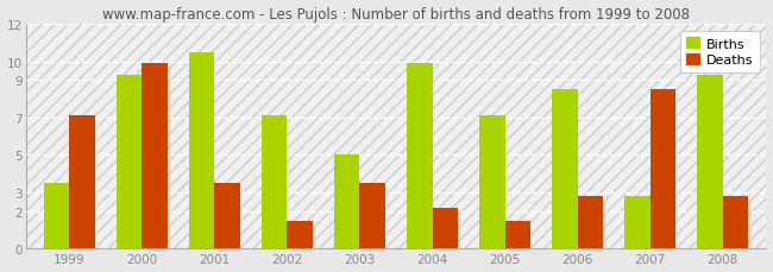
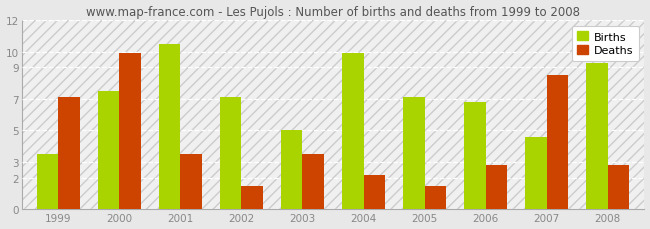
Births/2000: 9.3 -> 7.5
Births/2006: 8.5 -> 6.8
Births/2007: 2.8 -> 4.6
